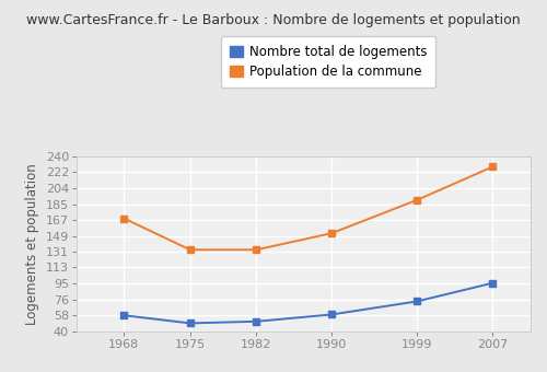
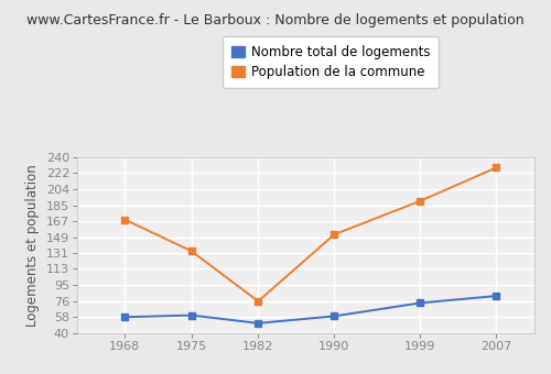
Nombre total de logements/1975: 49 -> 60
Population de la commune/1982: 133 -> 76
Nombre total de logements/2007: 95 -> 82
